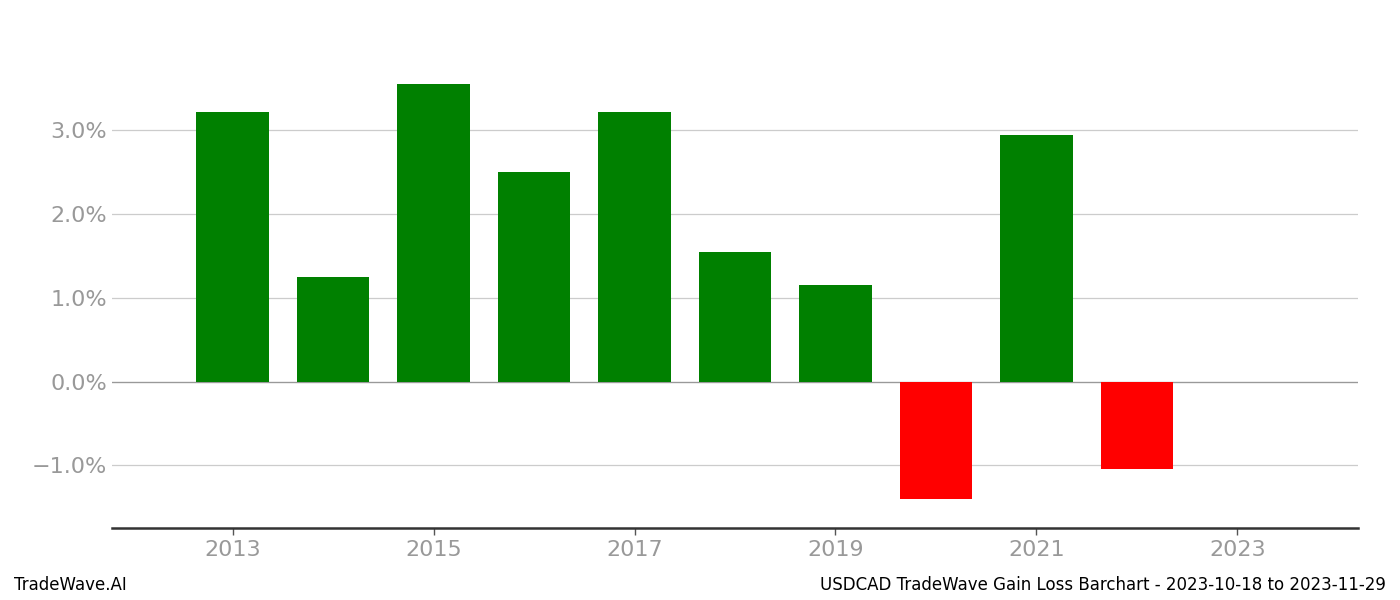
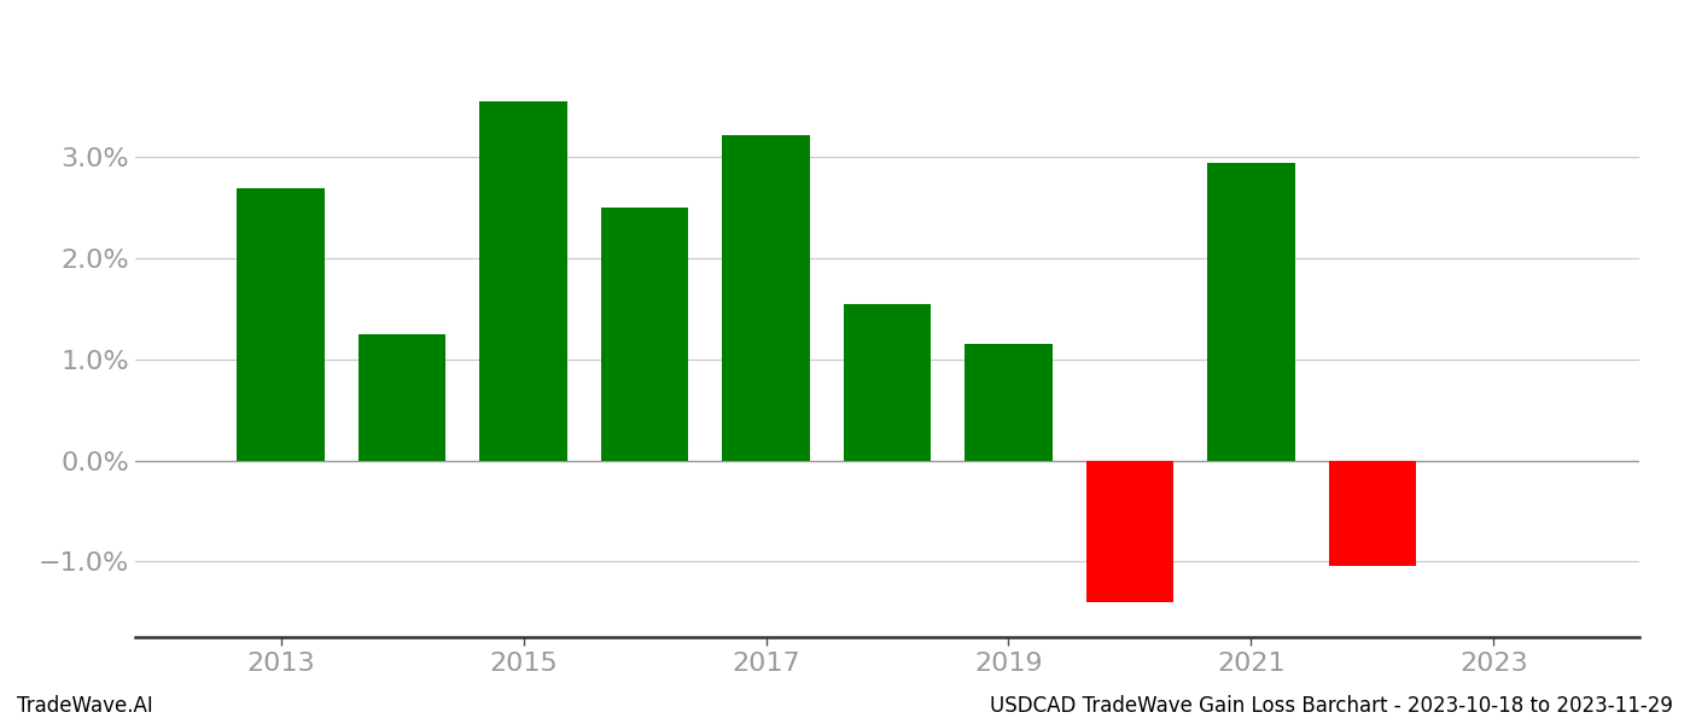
2013: 3.22% -> 2.70%
